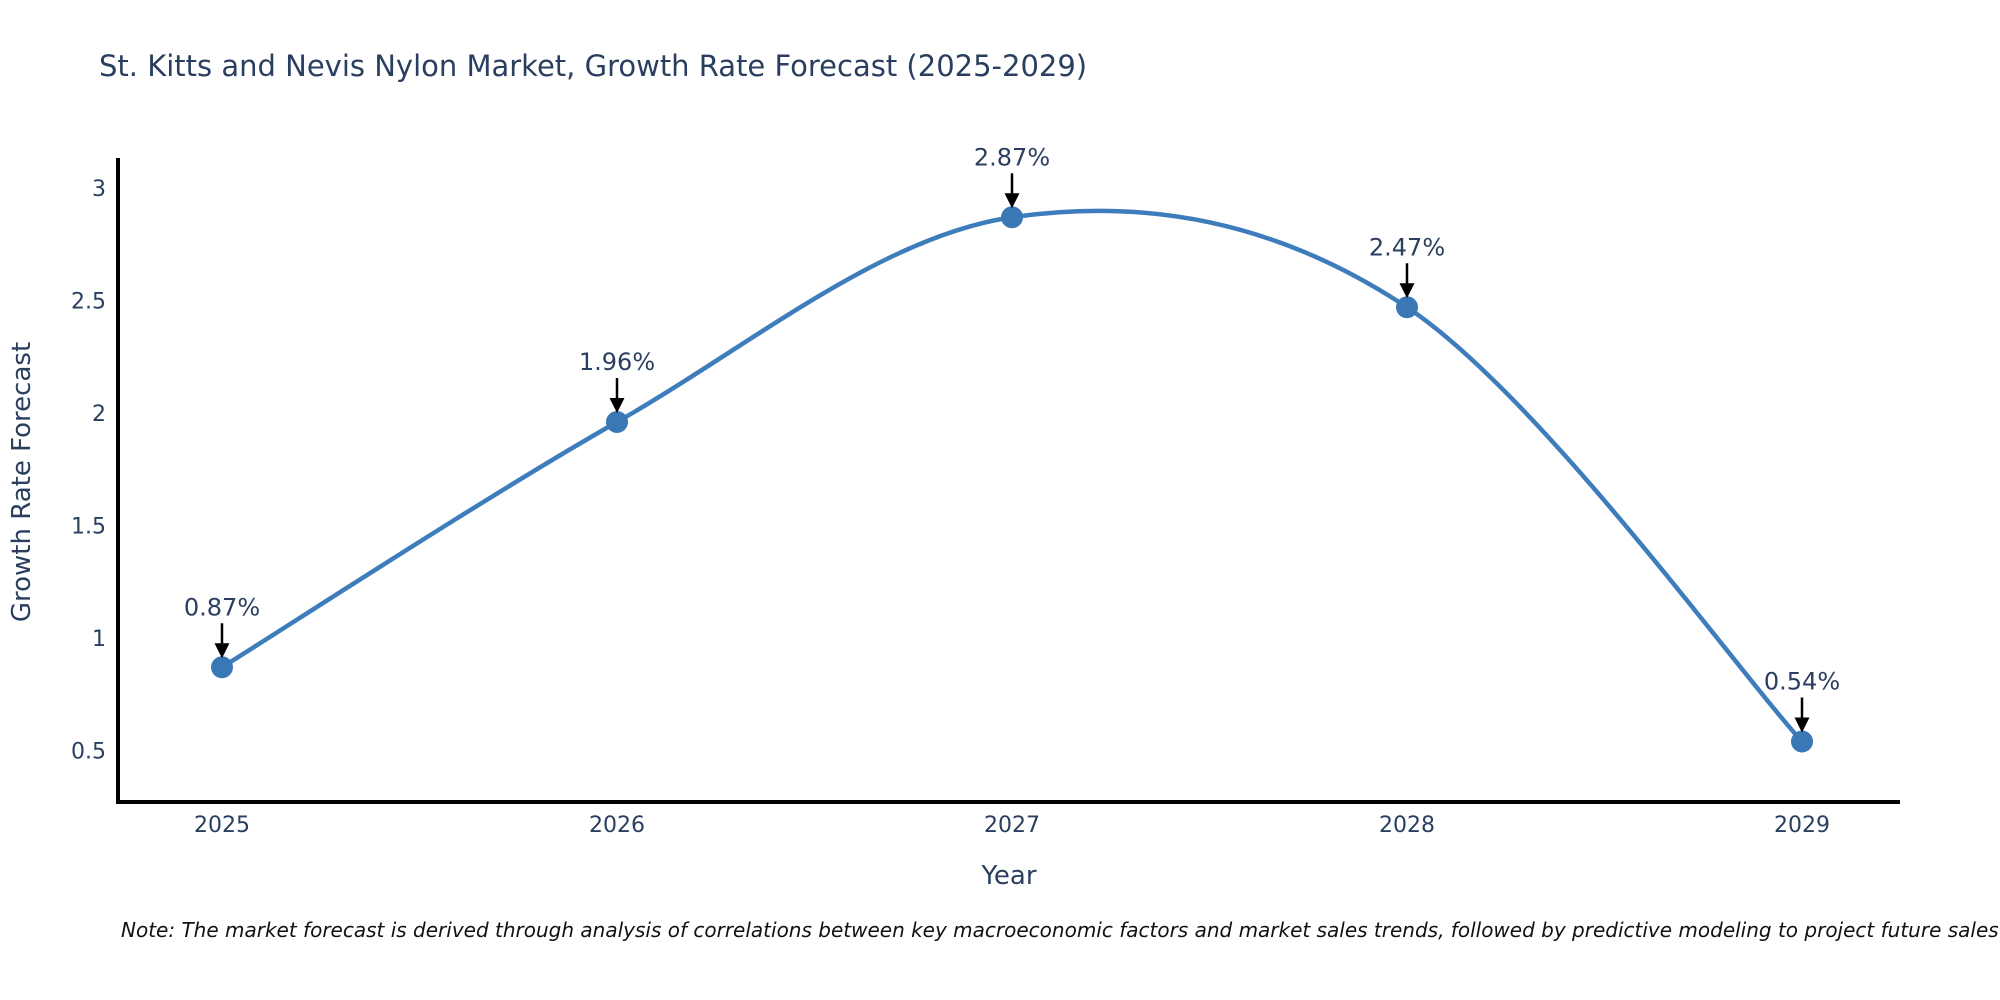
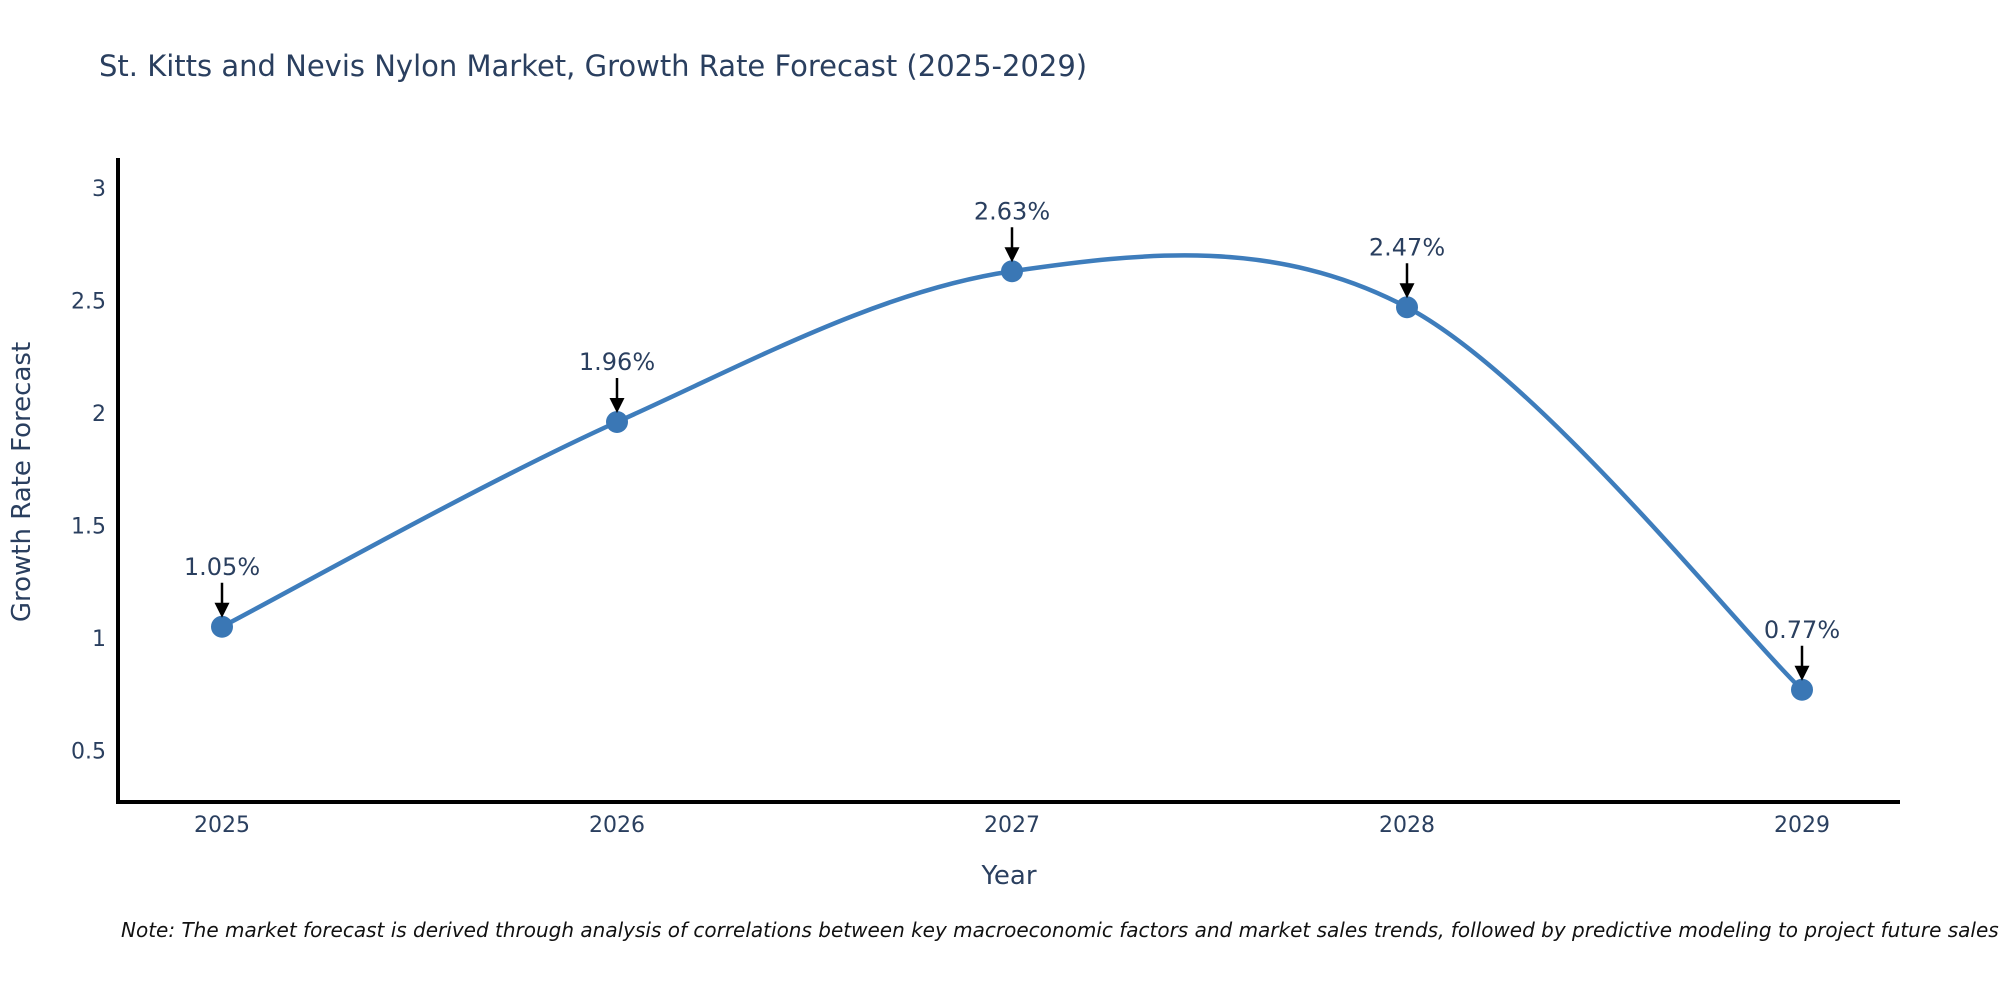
2025: 0.87% -> 1.05%
2027: 2.87% -> 2.63%
2029: 0.54% -> 0.77%
